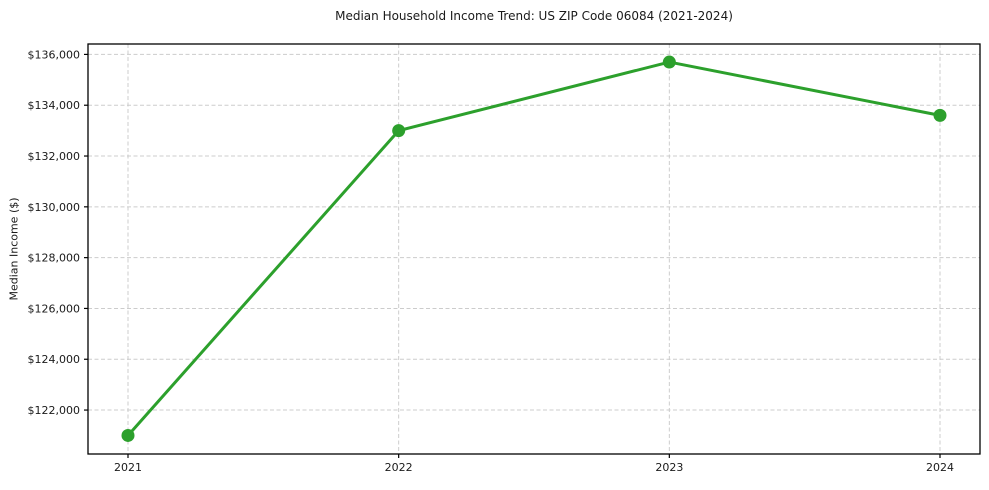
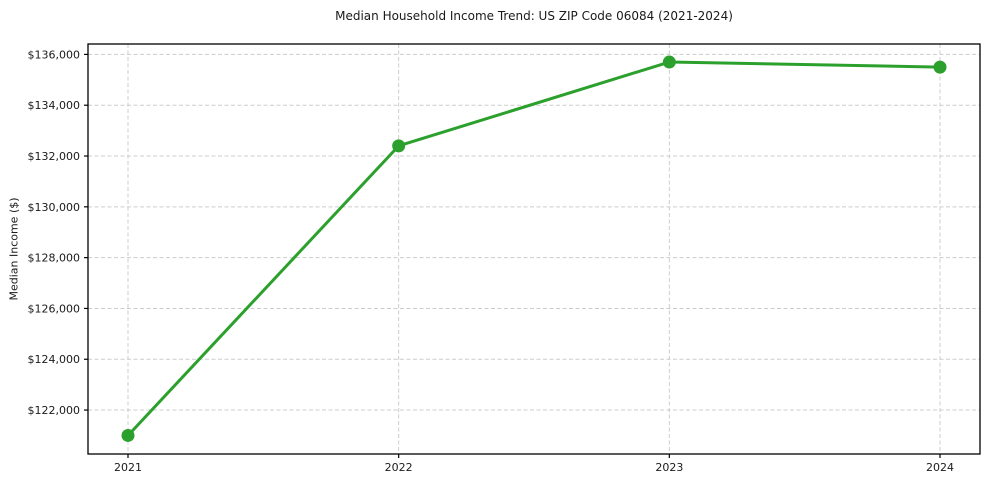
2022: $133000 -> $132400
2024: $133600 -> $135500
